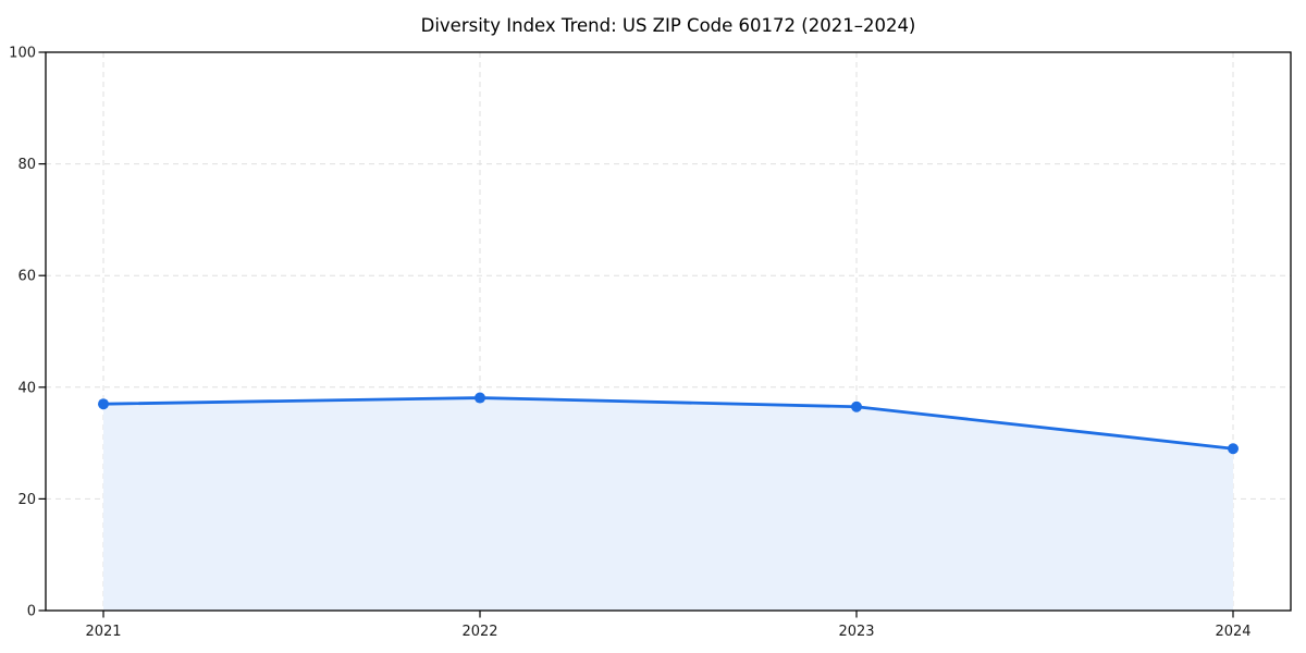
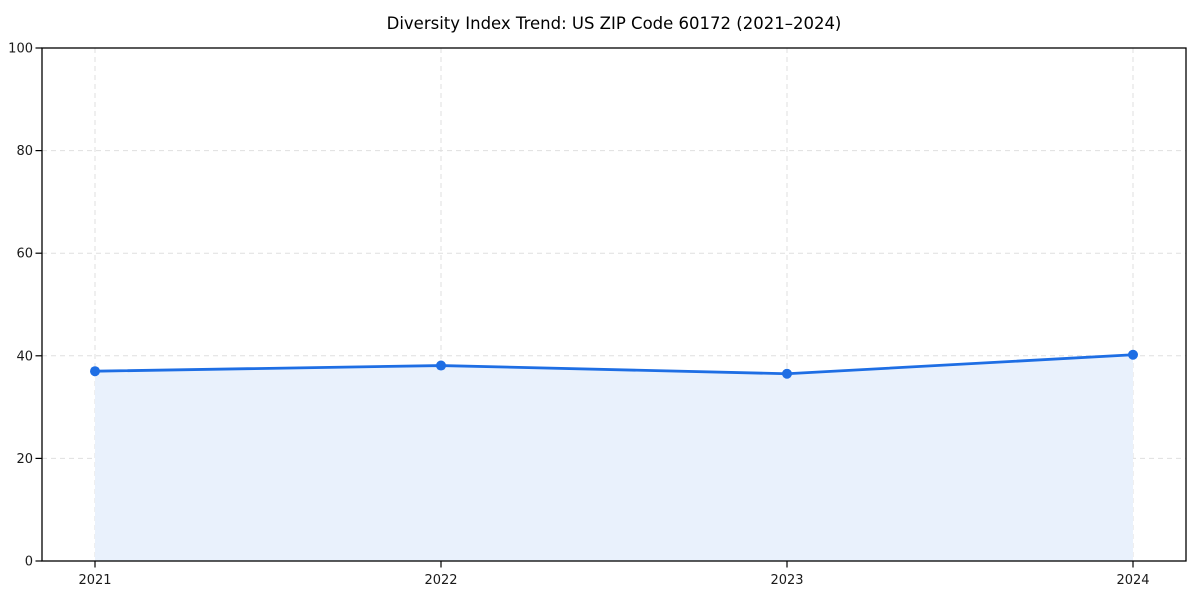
2024: 29 -> 40
